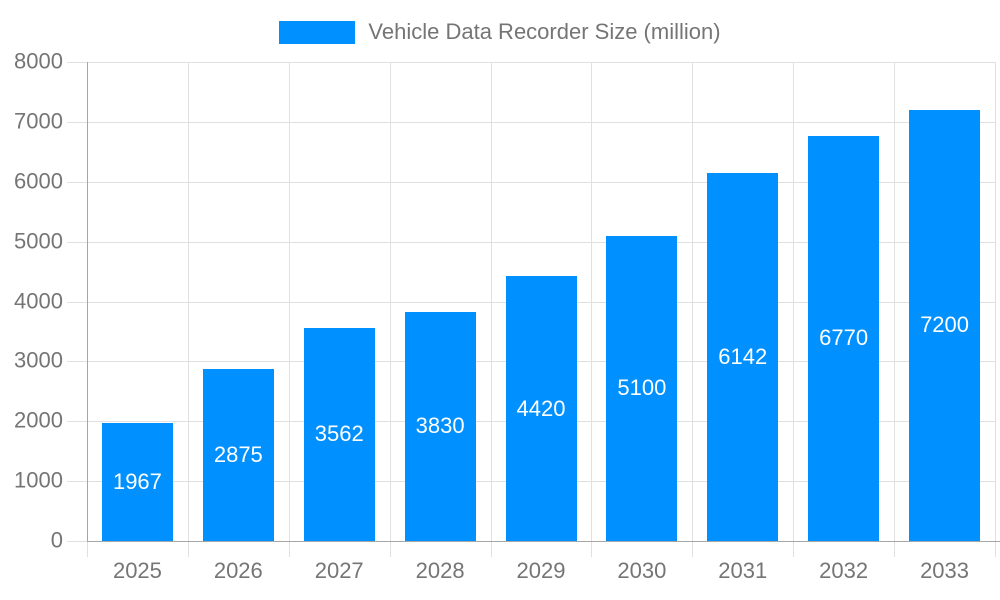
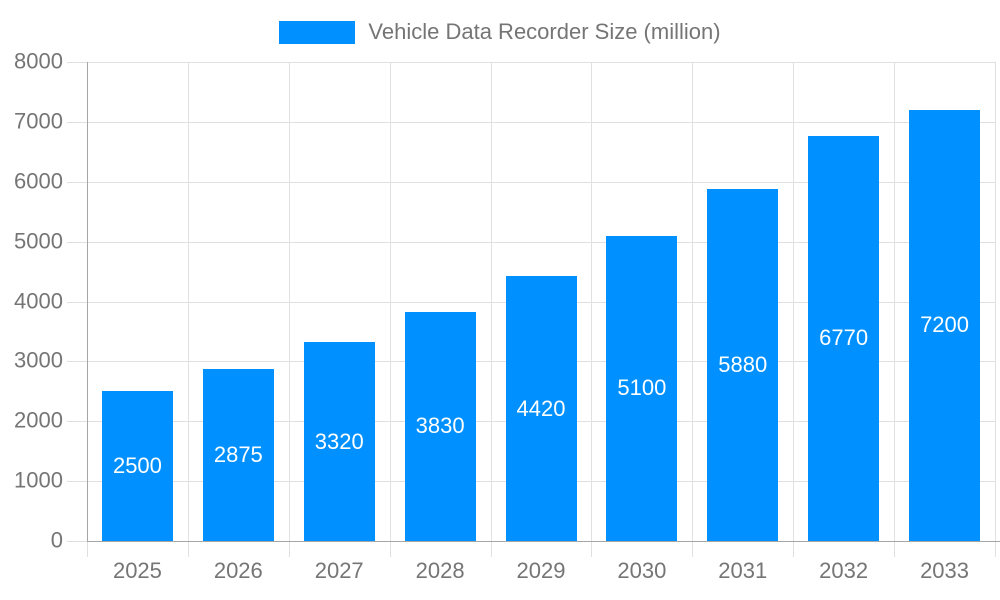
2025: 1967 -> 2500
2027: 3562 -> 3320
2031: 6142 -> 5880
